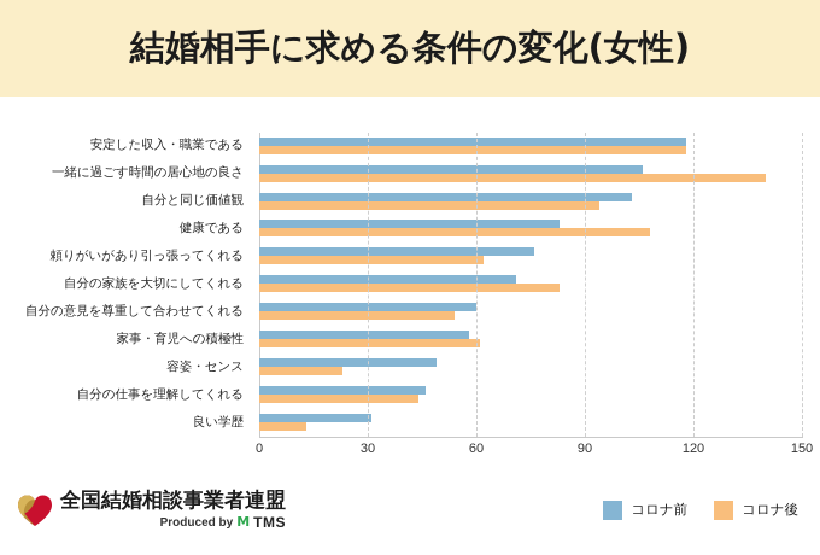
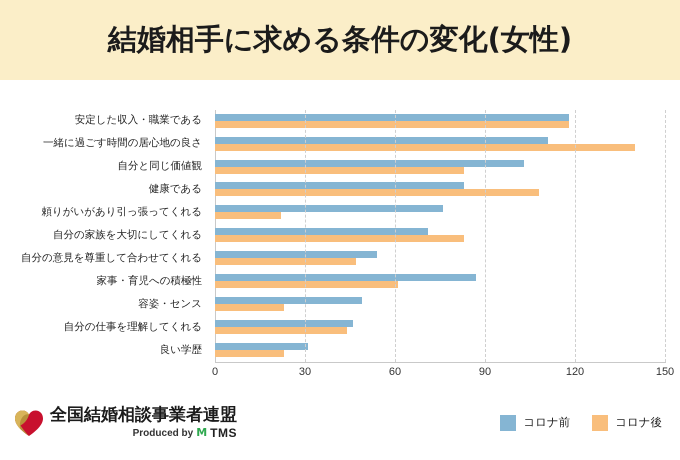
コロナ前/一緒に過ごす時間の居心地の良さ: 106 -> 111
コロナ後/自分と同じ価値観: 94 -> 83
コロナ後/頼りがいがあり引っ張ってくれる: 62 -> 22
コロナ前/自分の意見を尊重して合わせてくれる: 60 -> 54
コロナ後/自分の意見を尊重して合わせてくれる: 54 -> 47
コロナ前/家事・育児への積極性: 58 -> 87
コロナ後/良い学歴: 13 -> 23
